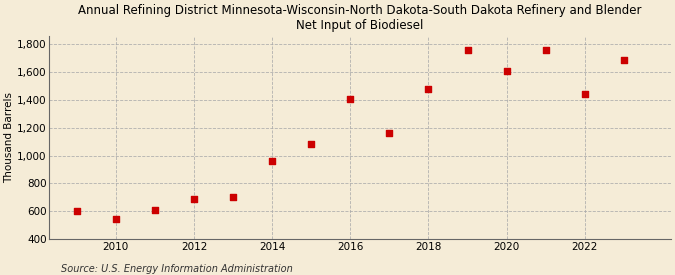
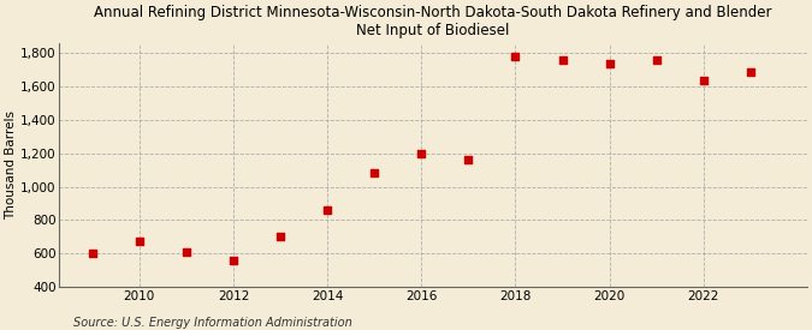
2010: 540 -> 670
2012: 690 -> 560
2014: 960 -> 860
2016: 1,410 -> 1,200
2018: 1,480 -> 1,780
2020: 1,610 -> 1,740
2022: 1,440 -> 1,640
